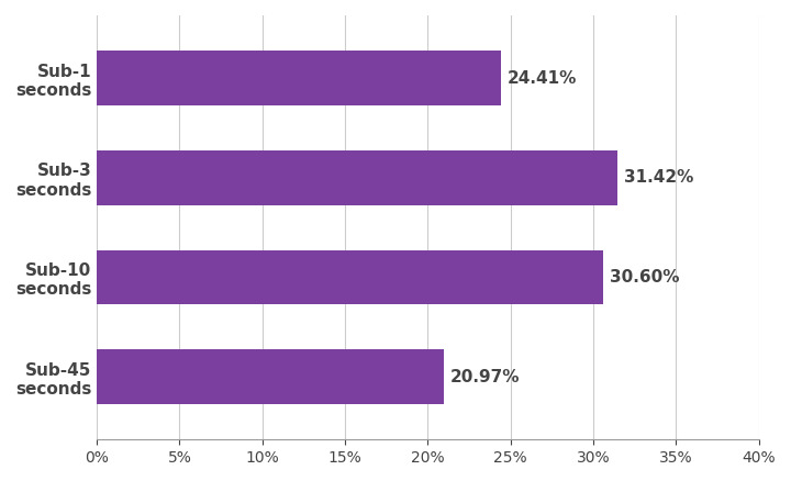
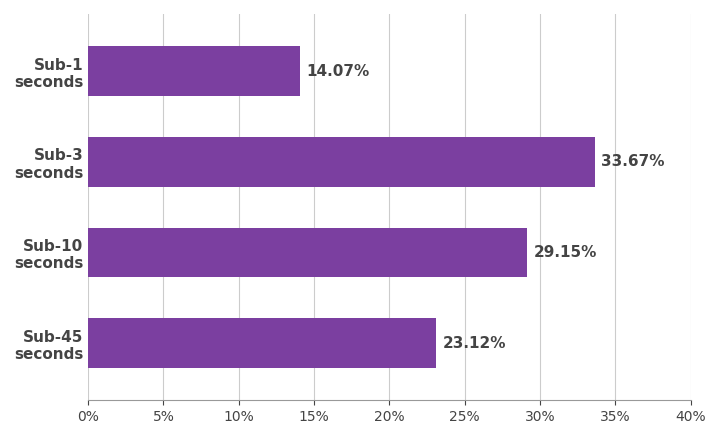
Sub-1 seconds: 24.41% -> 14.07%
Sub-3 seconds: 31.42% -> 33.67%
Sub-10 seconds: 30.60% -> 29.15%
Sub-45 seconds: 20.97% -> 23.12%
